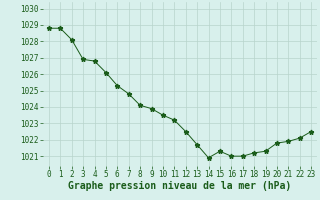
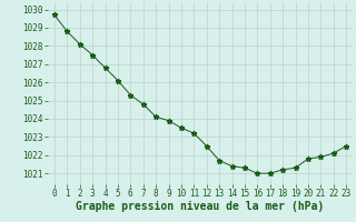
0: 1028.8 -> 1029.7
3: 1026.9 -> 1027.5
14: 1020.9 -> 1021.4
